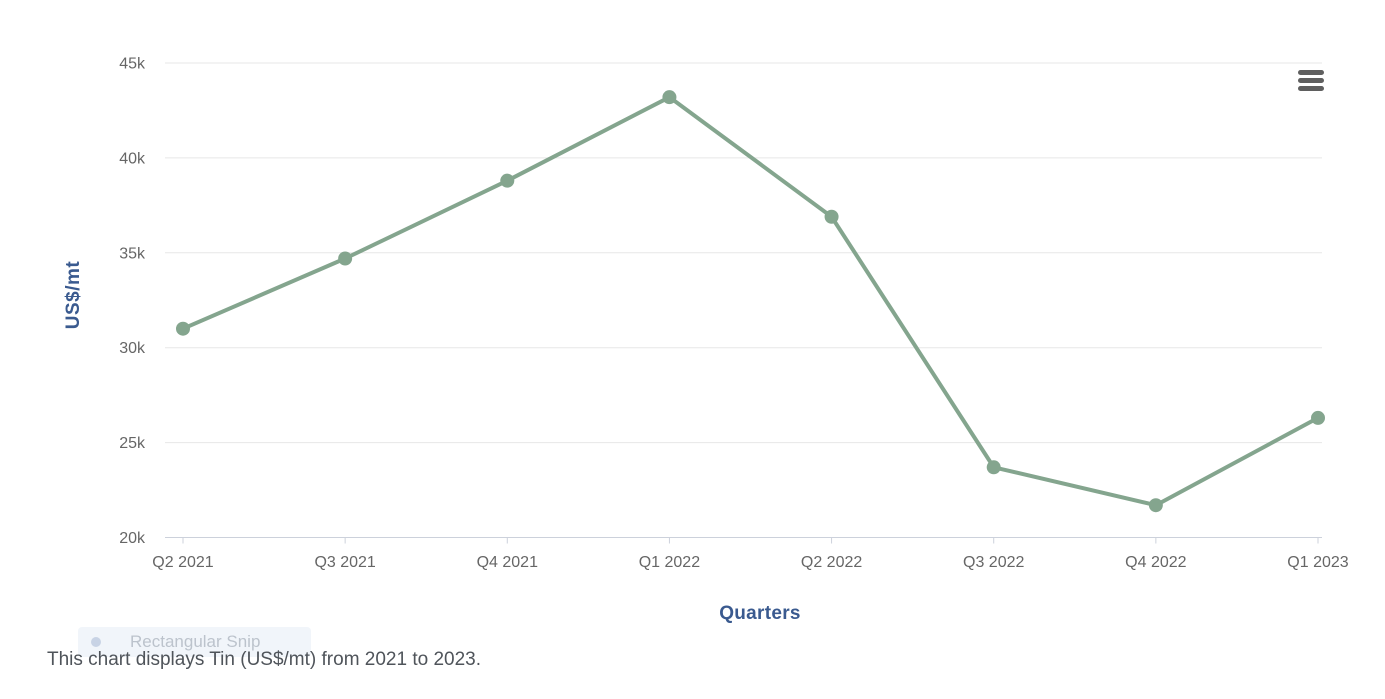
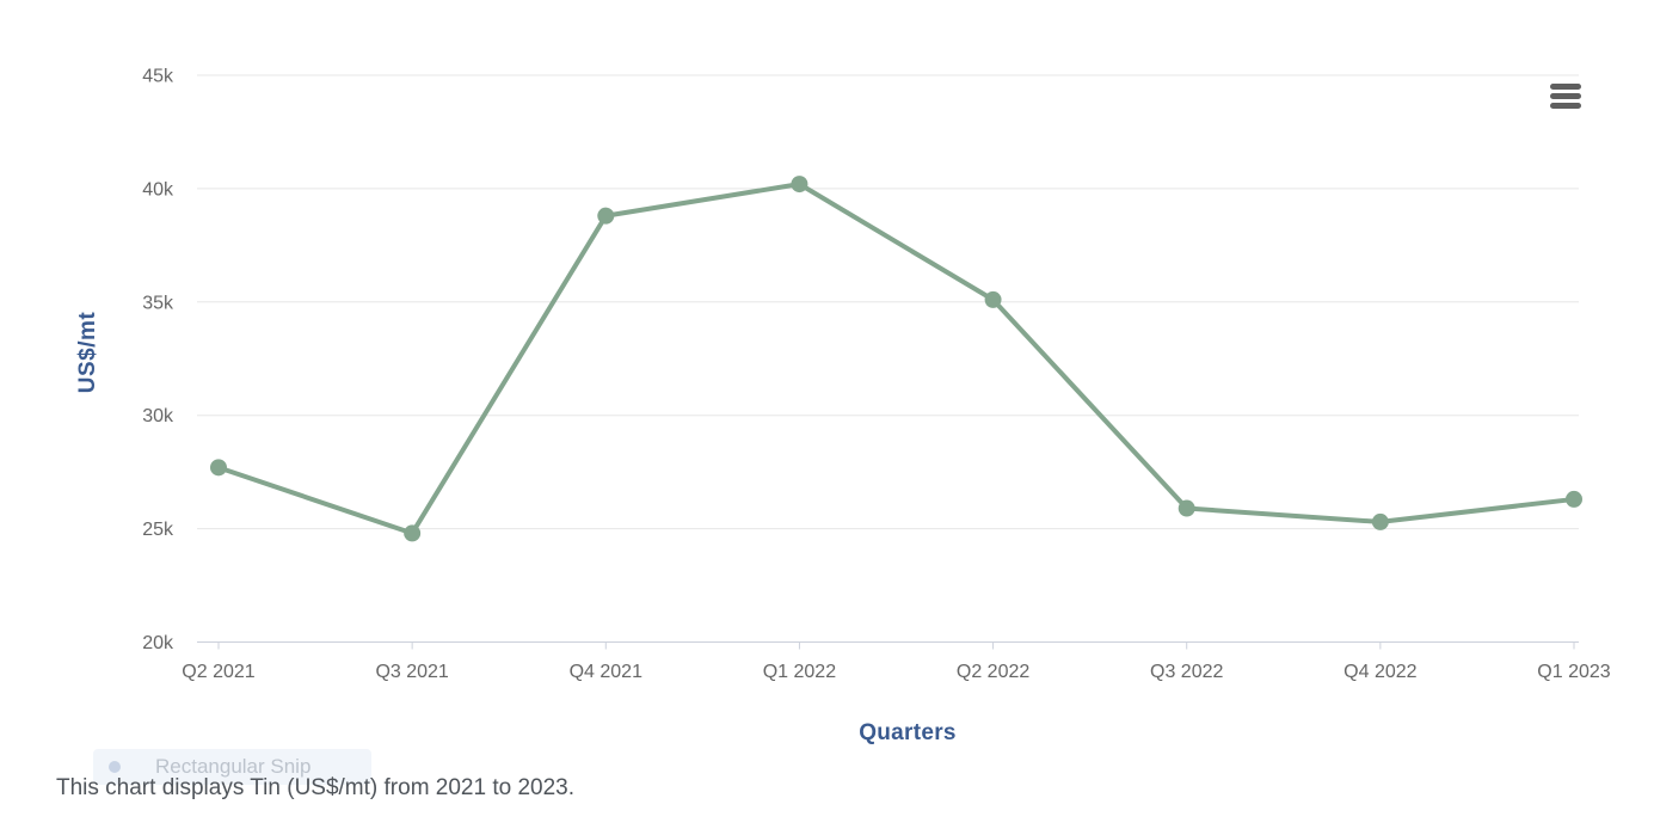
Q2 2021: 31.0k -> 27.7k
Q3 2021: 34.7k -> 24.8k
Q1 2022: 43.2k -> 40.2k
Q2 2022: 36.9k -> 35.1k
Q3 2022: 23.7k -> 25.9k
Q4 2022: 21.7k -> 25.3k
